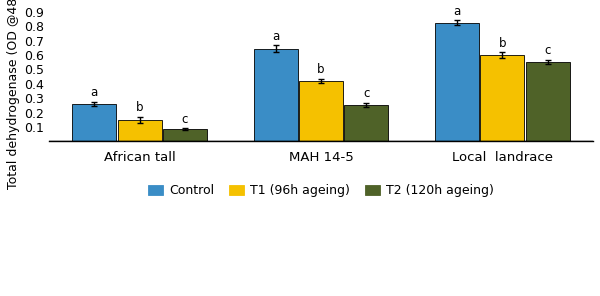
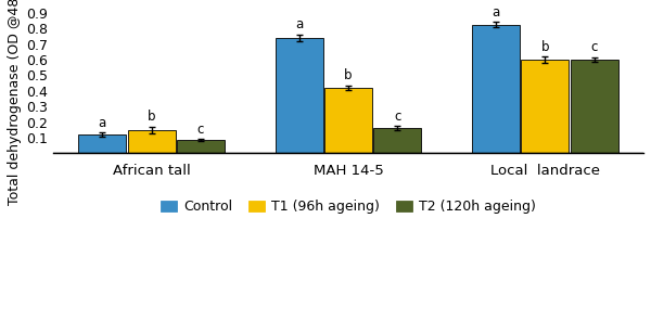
Control/African tall: 0.26 -> 0.12
Control/MAH 14-5: 0.65 -> 0.74
T2 (120h ageing)/MAH 14-5: 0.25 -> 0.16
T2 (120h ageing)/Local landrace: 0.55 -> 0.60
